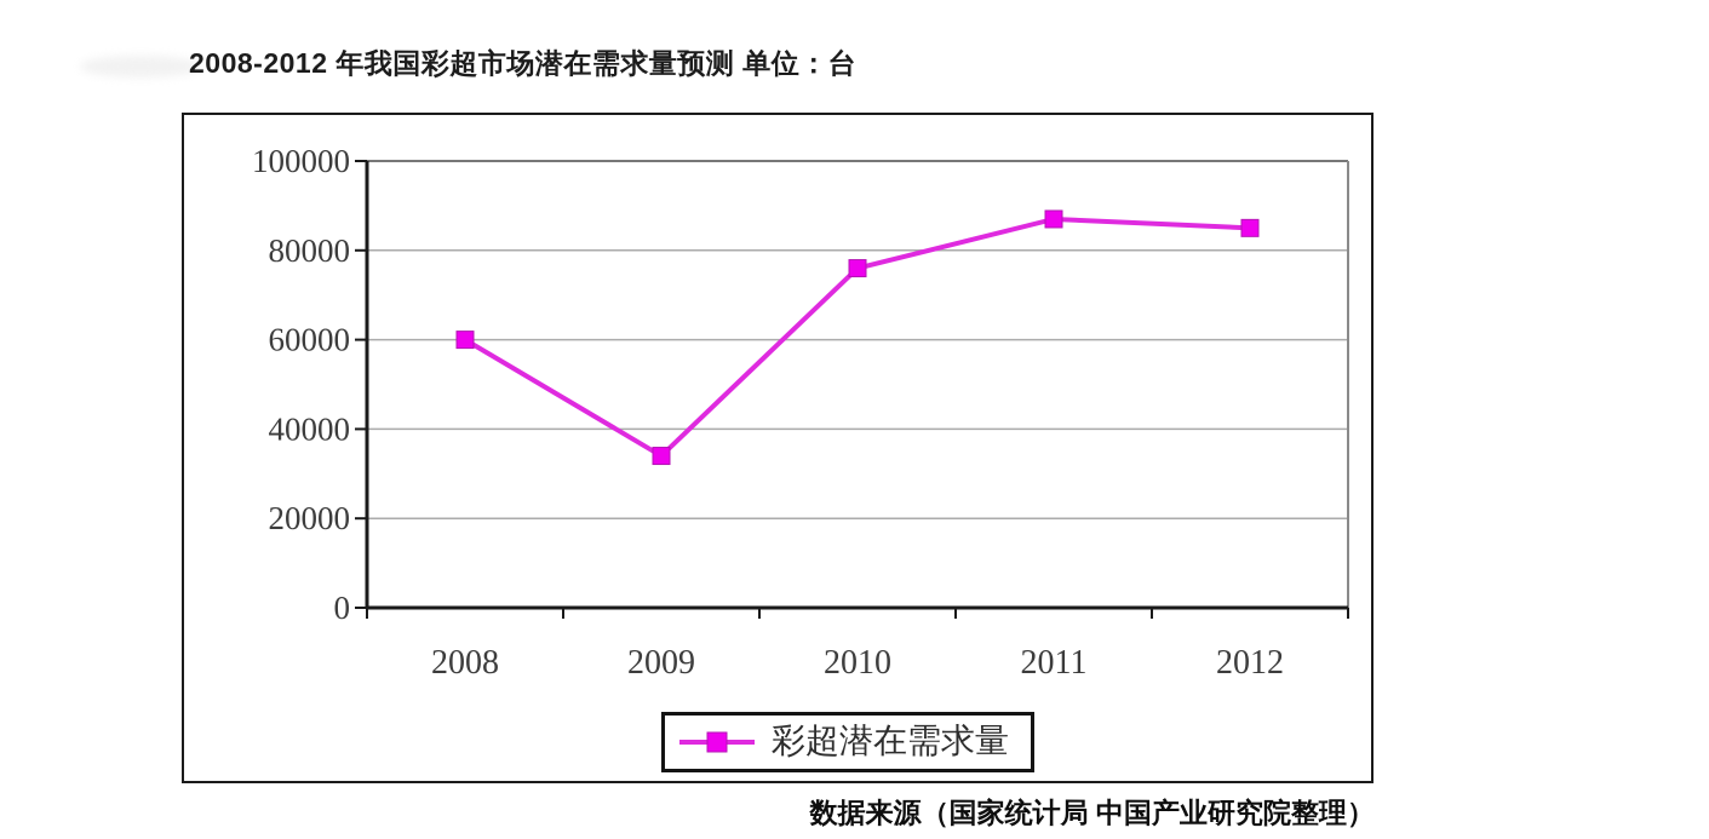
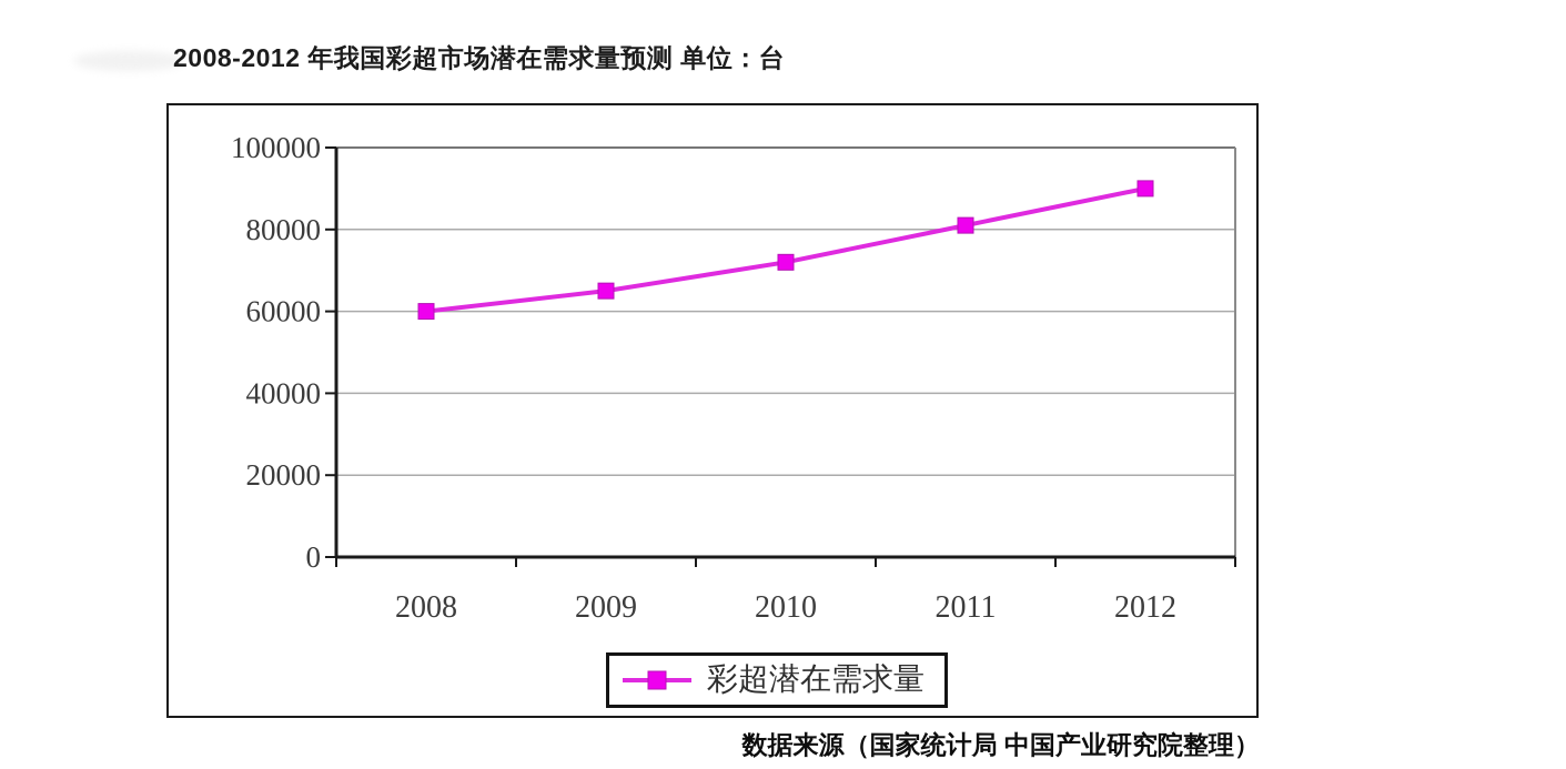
2009: 34000 -> 65000
2010: 76000 -> 72000
2011: 87000 -> 81000
2012: 85000 -> 90000
